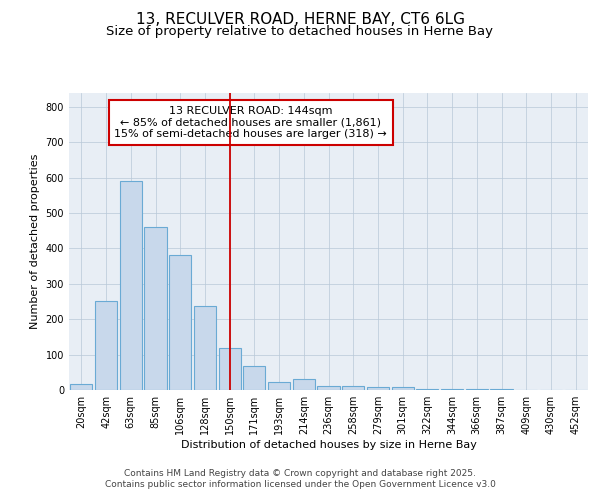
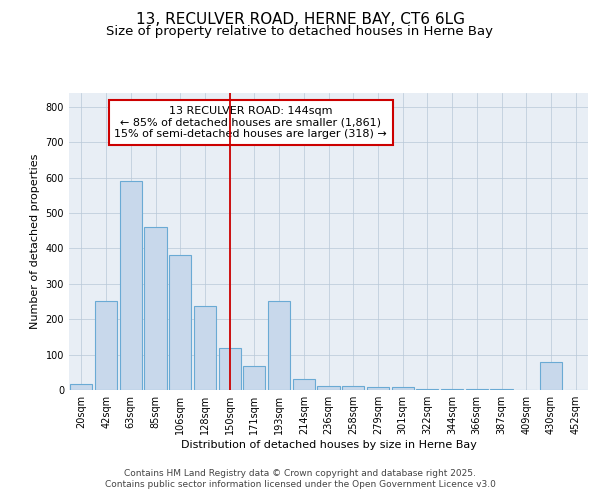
193sqm: 22 -> 250
430sqm: 1 -> 80
